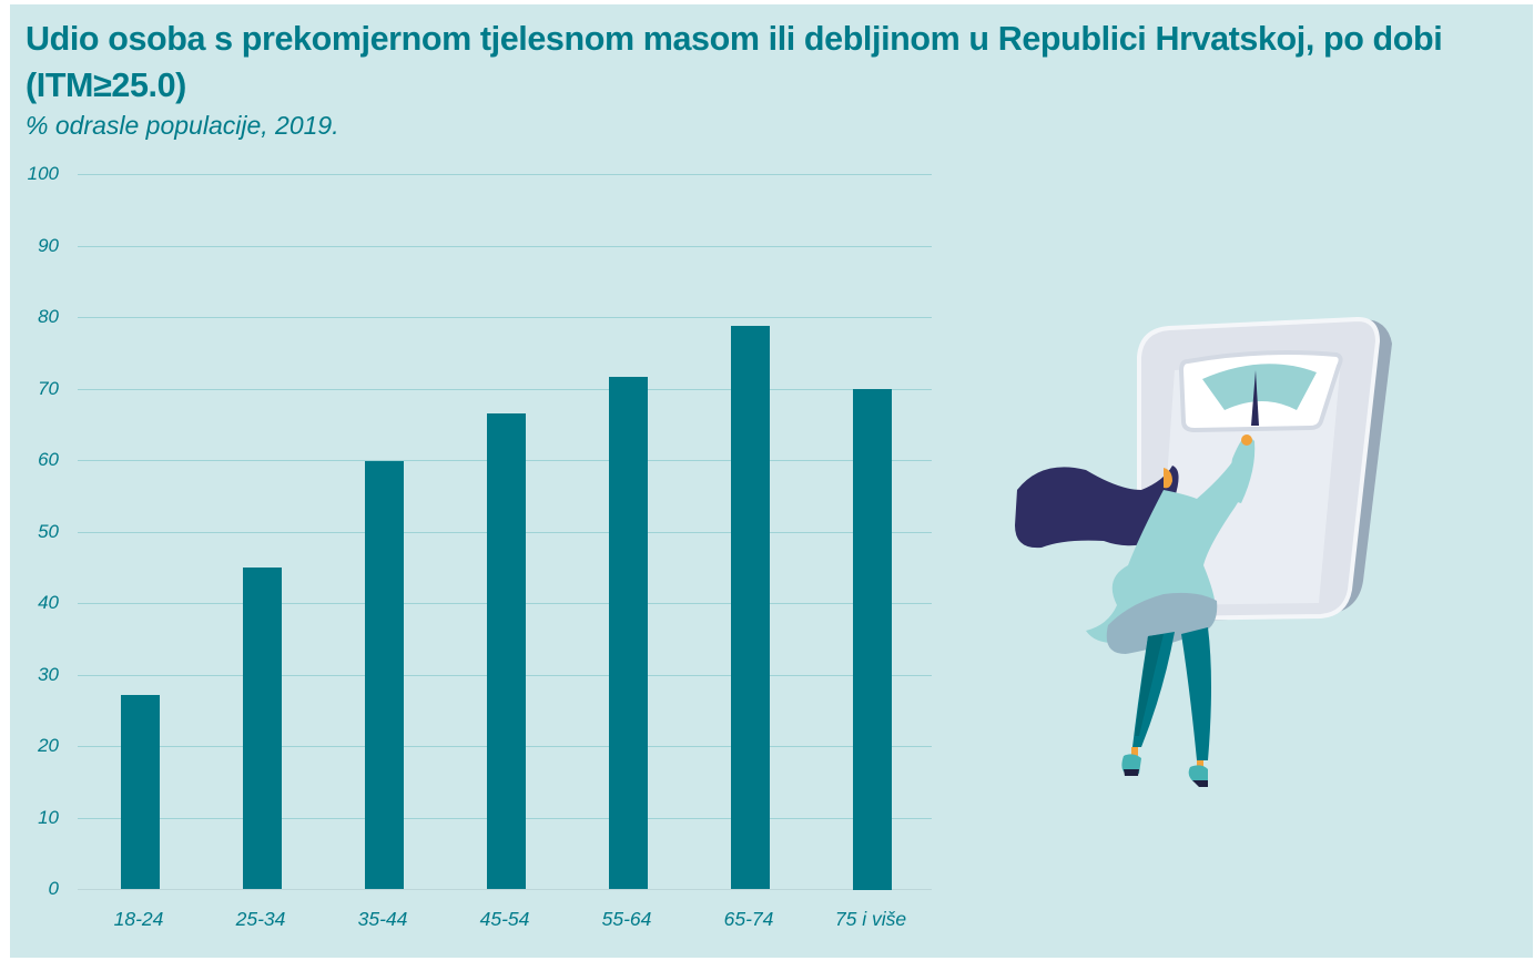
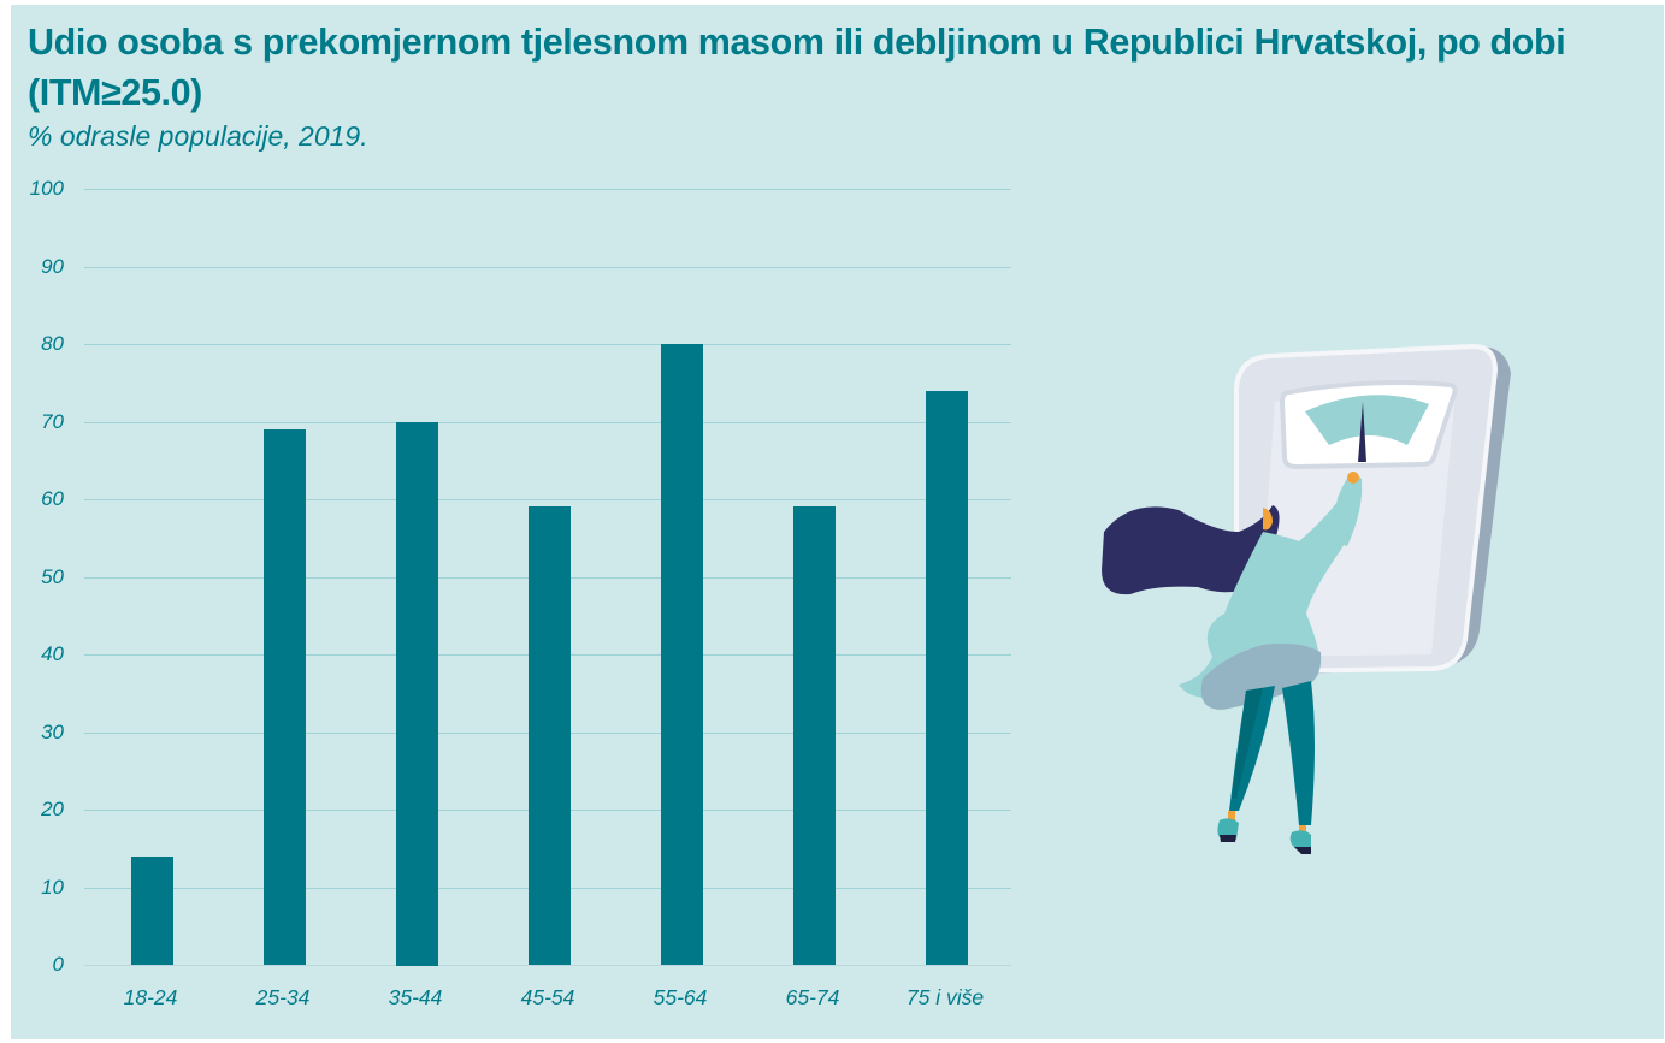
18-24: 27 -> 14
25-34: 45 -> 69
35-44: 60 -> 70
45-54: 66 -> 59
55-64: 72 -> 80
65-74: 79 -> 59
75 i više: 70 -> 74
